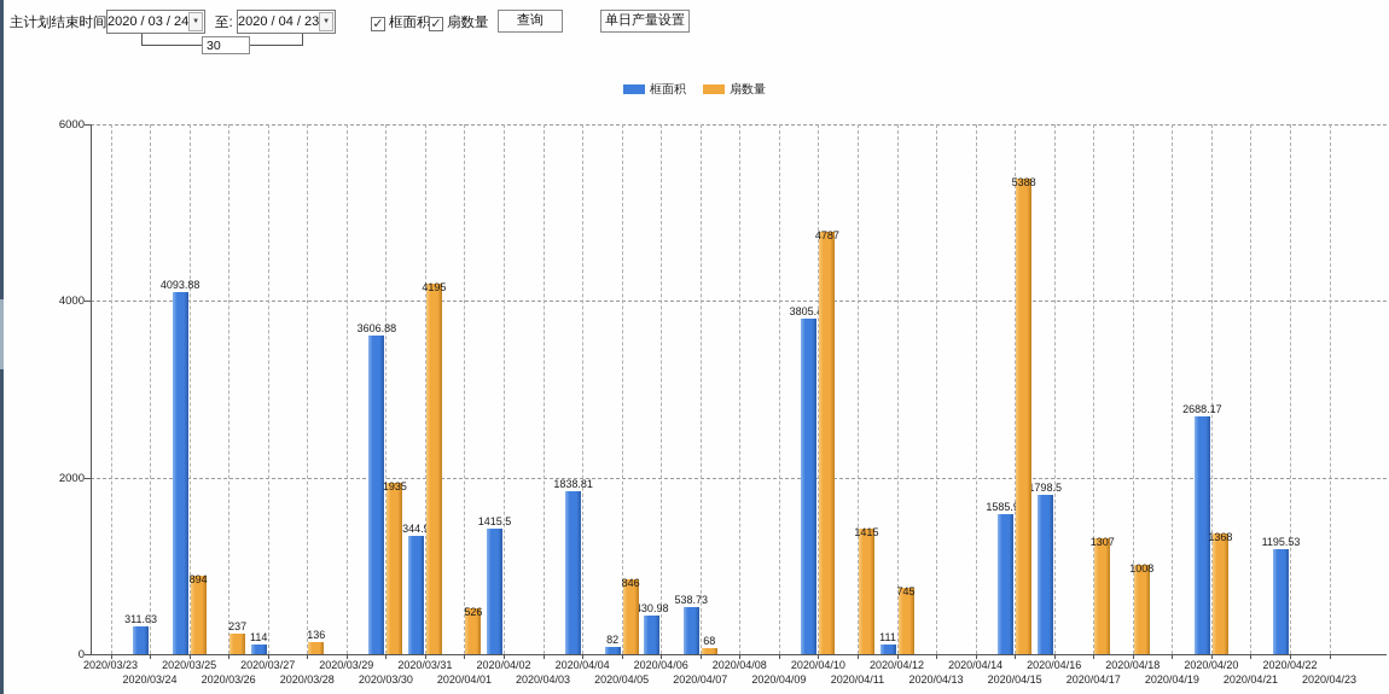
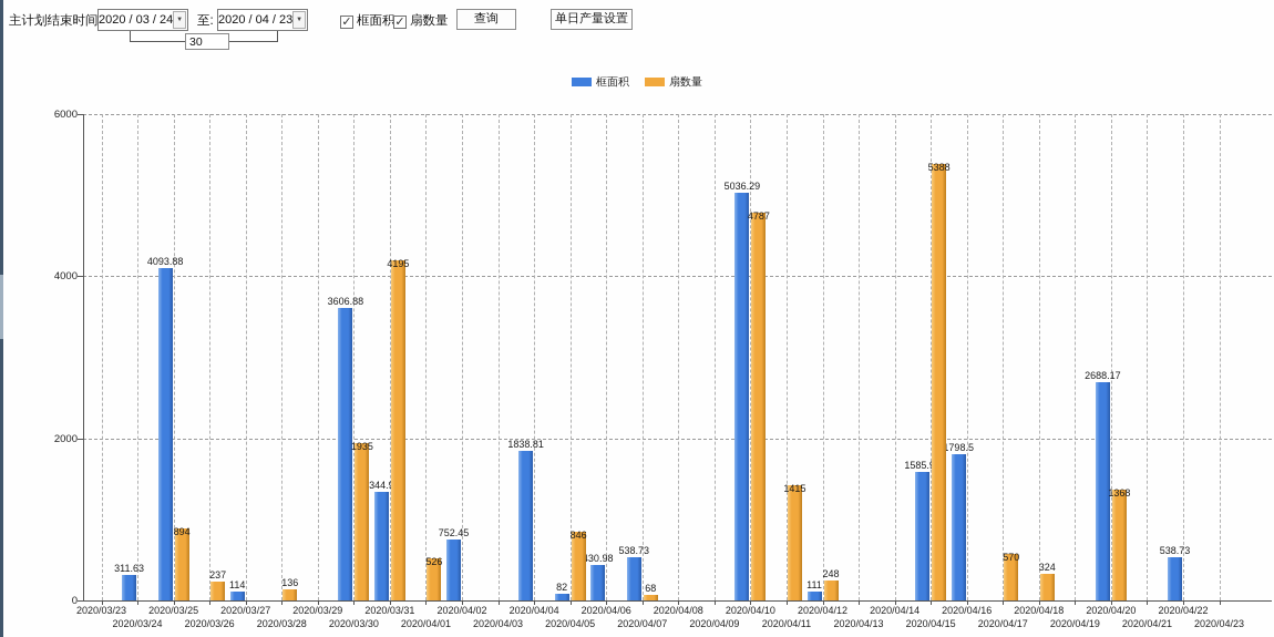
框面积/2020/04/02: 1415.5 -> 752.45
框面积/2020/04/10: 3805.48 -> 5036.29
扇数量/2020/04/12: 745 -> 248
扇数量/2020/04/17: 1307 -> 570
扇数量/2020/04/18: 1008 -> 324
框面积/2020/04/22: 1195.53 -> 538.73
